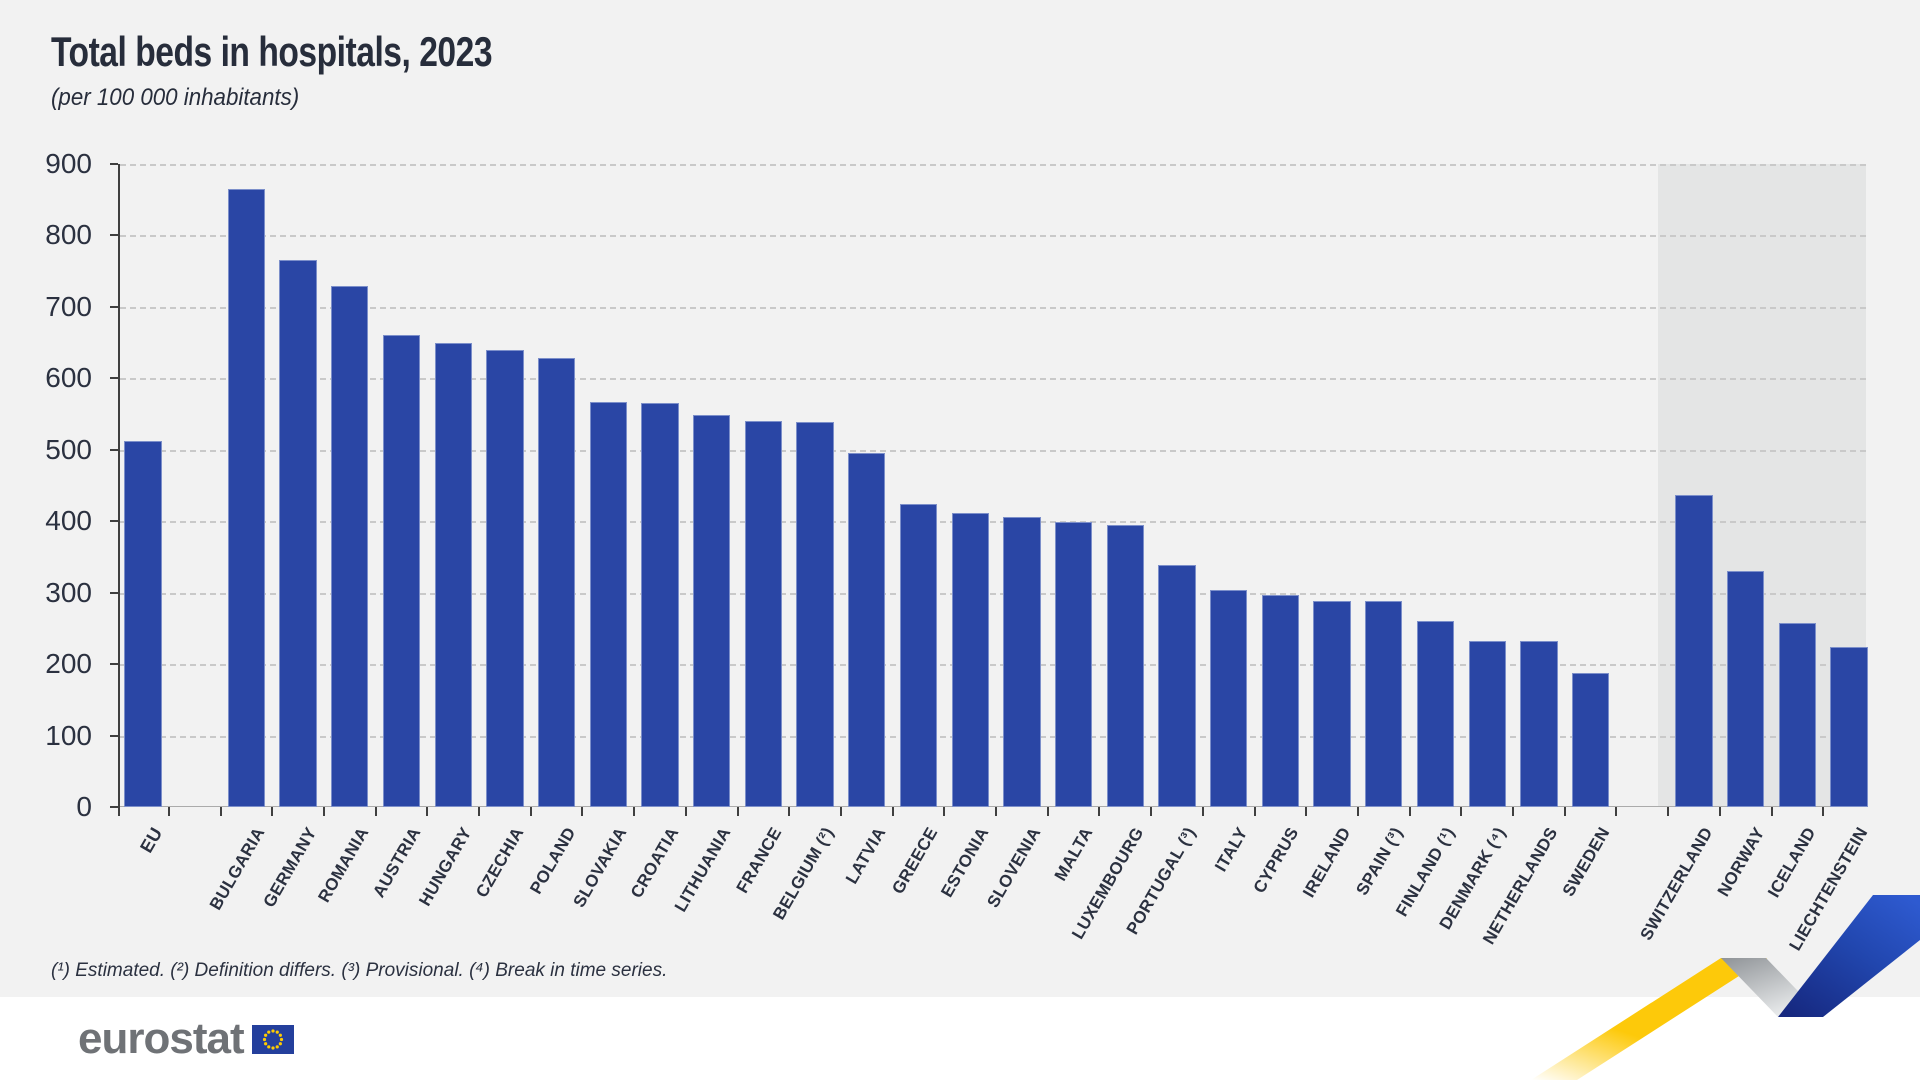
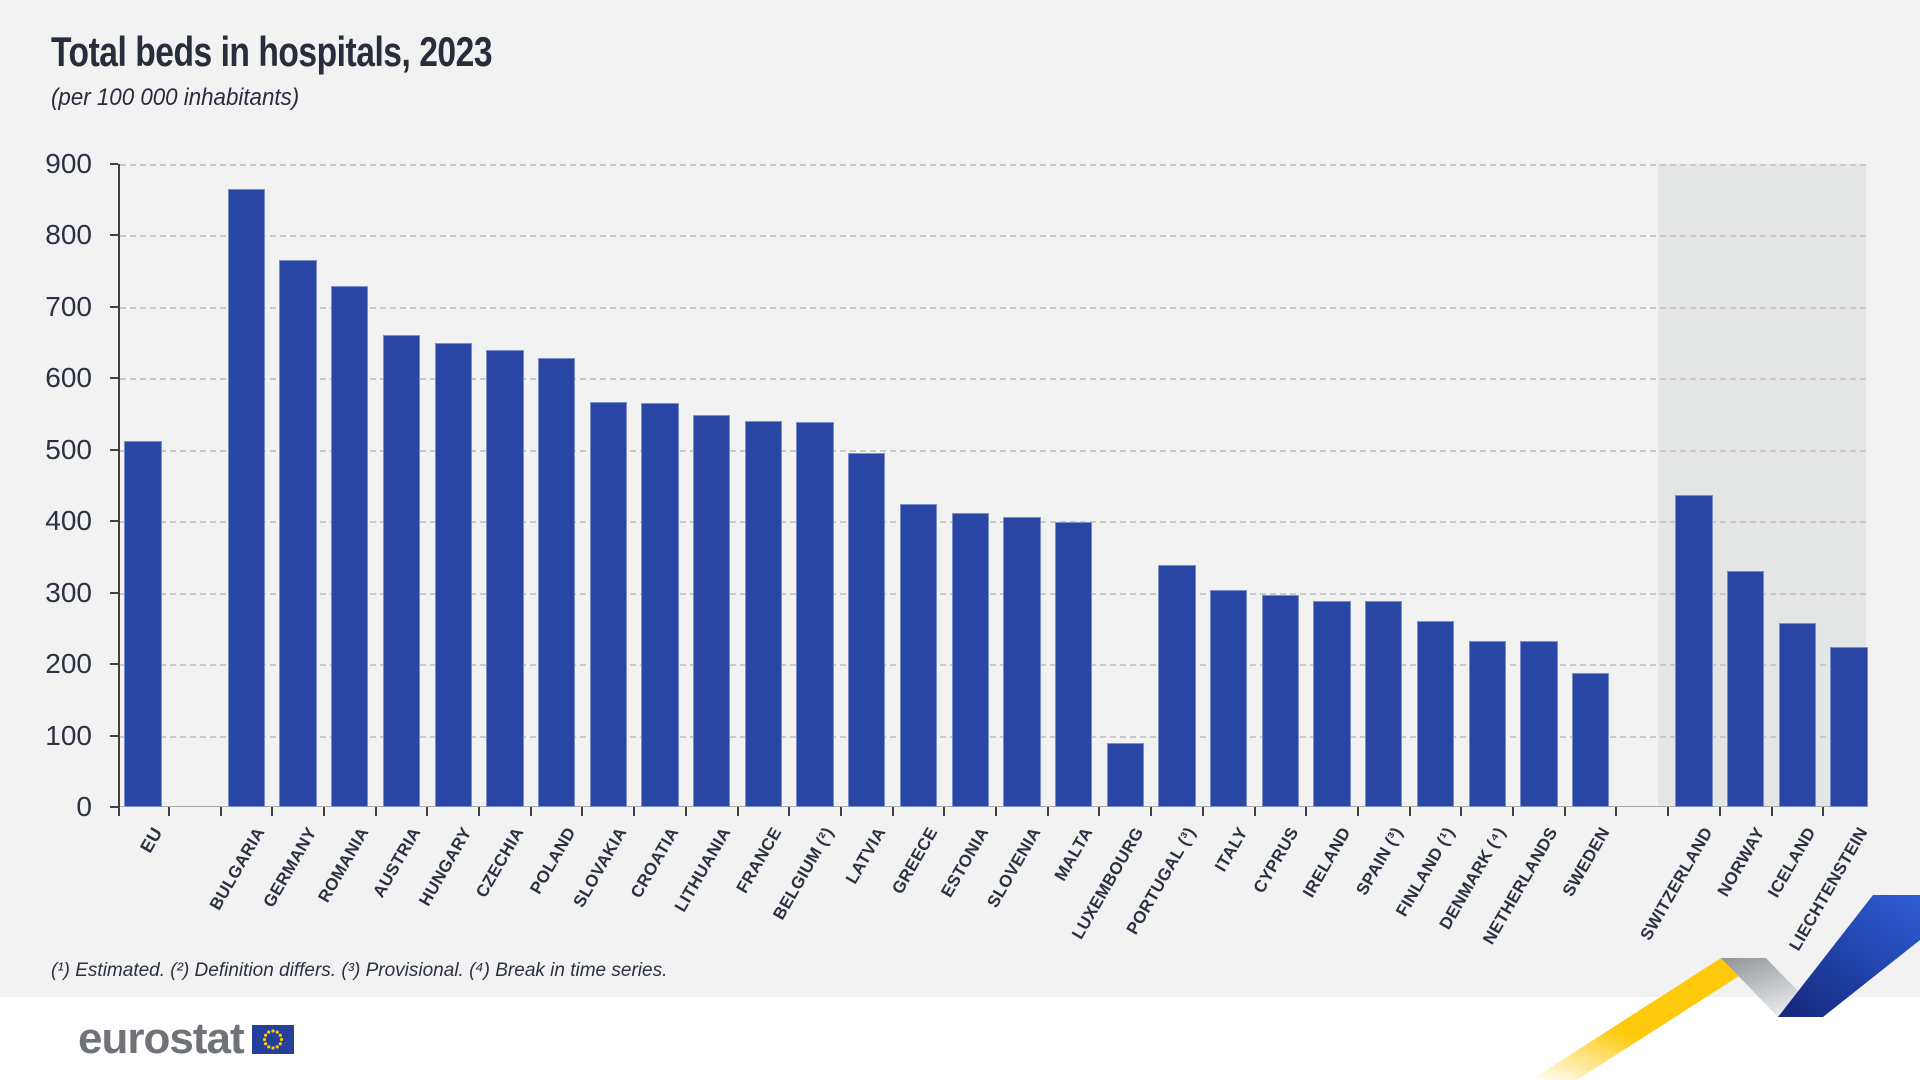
LUXEMBOURG: 400 -> 90
